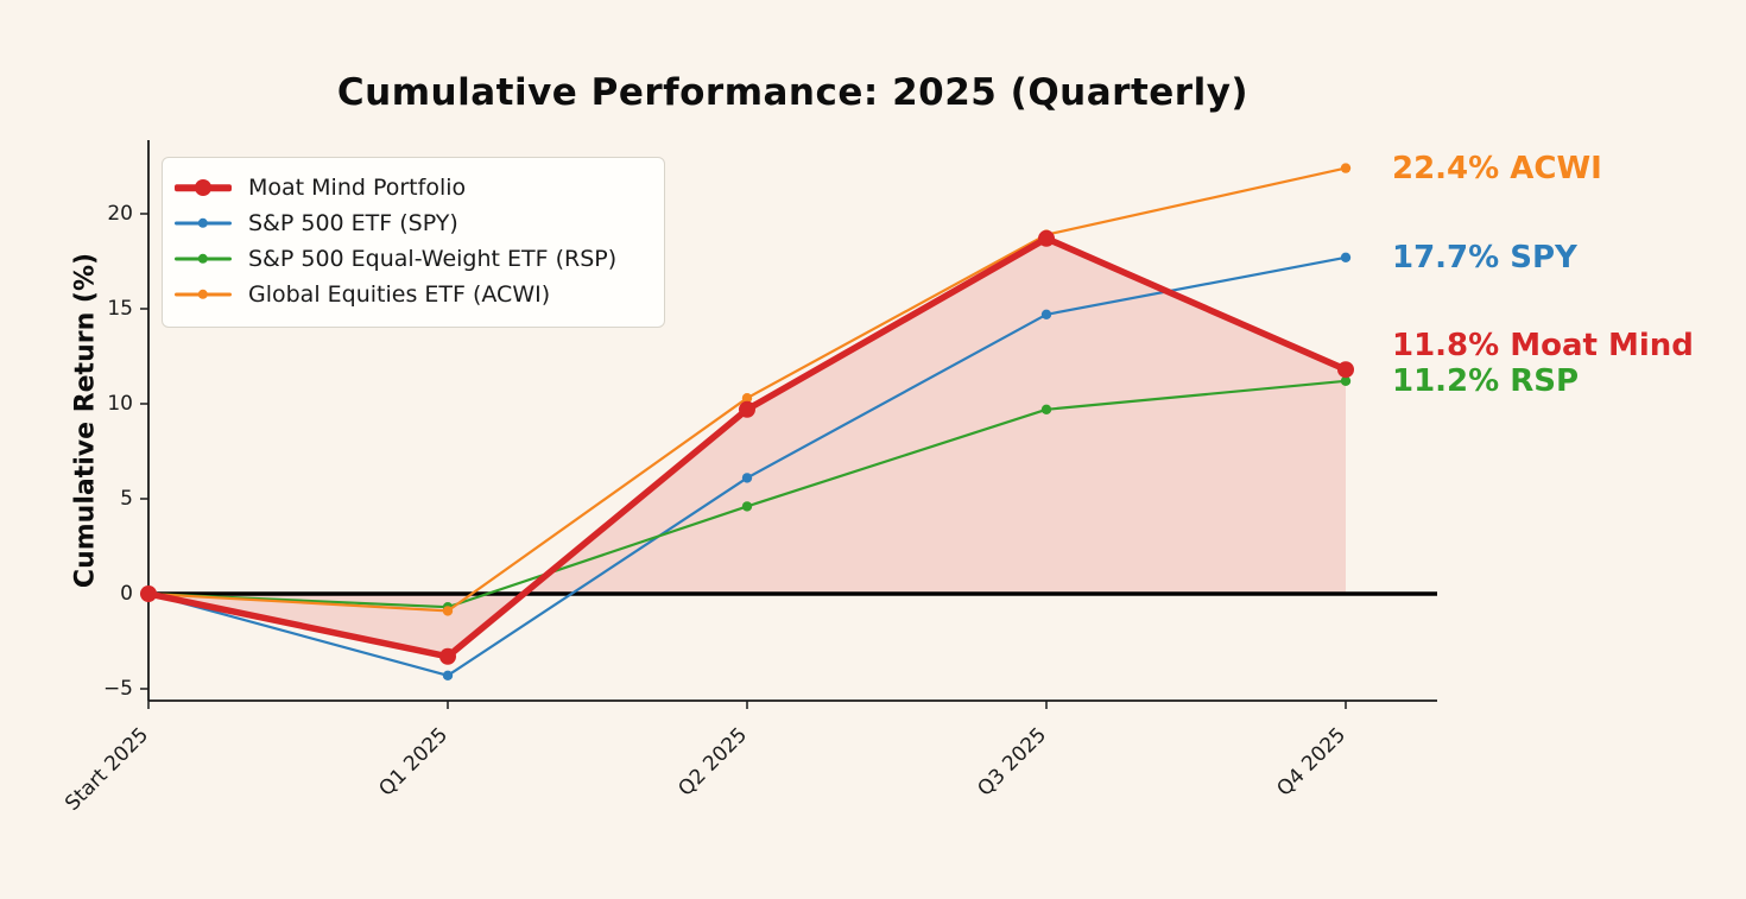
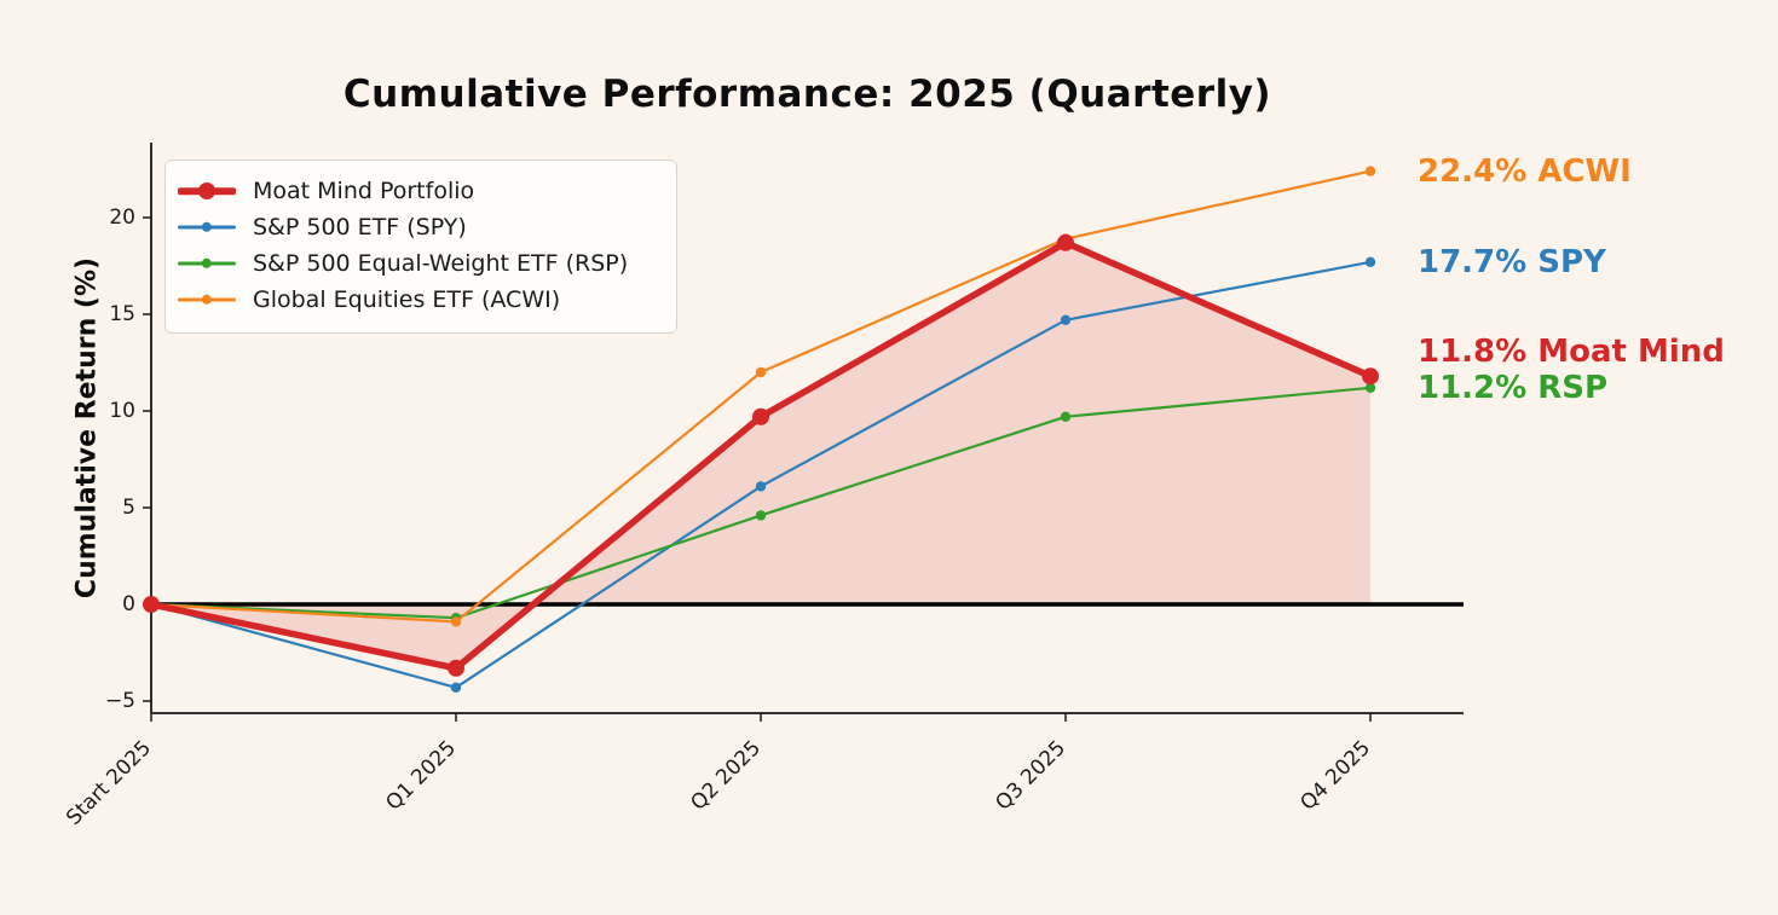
Global Equities ETF (ACWI)/Q2 2025: 10.3 -> 12.0
